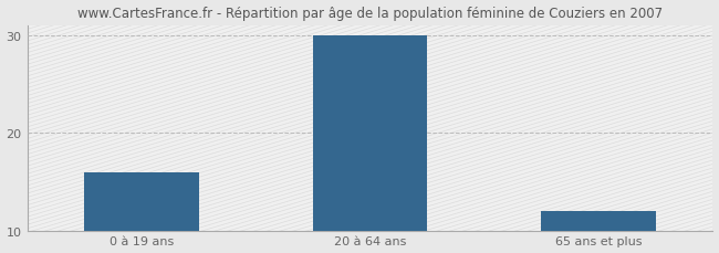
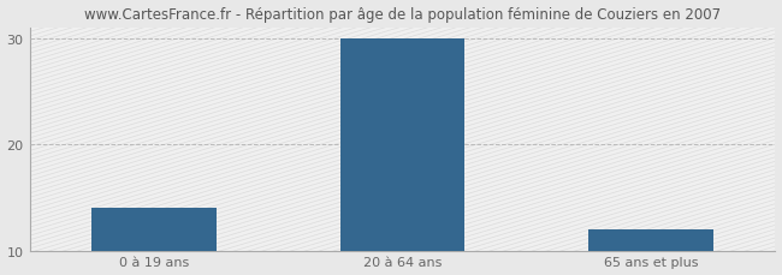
0 à 19 ans: 16 -> 14
